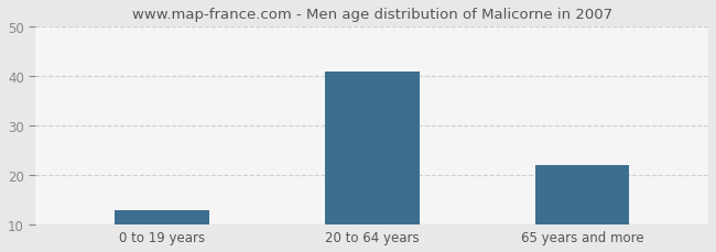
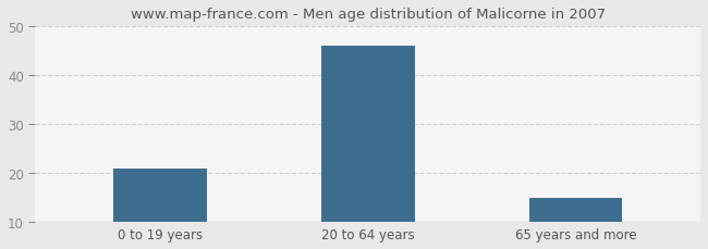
0 to 19 years: 13 -> 21
20 to 64 years: 41 -> 46
65 years and more: 22 -> 15
